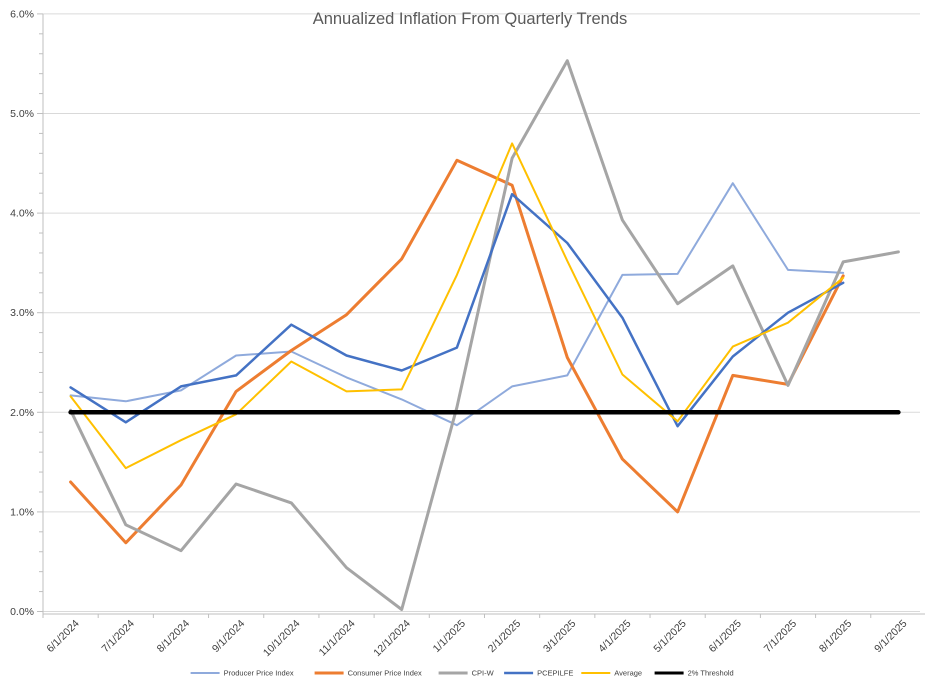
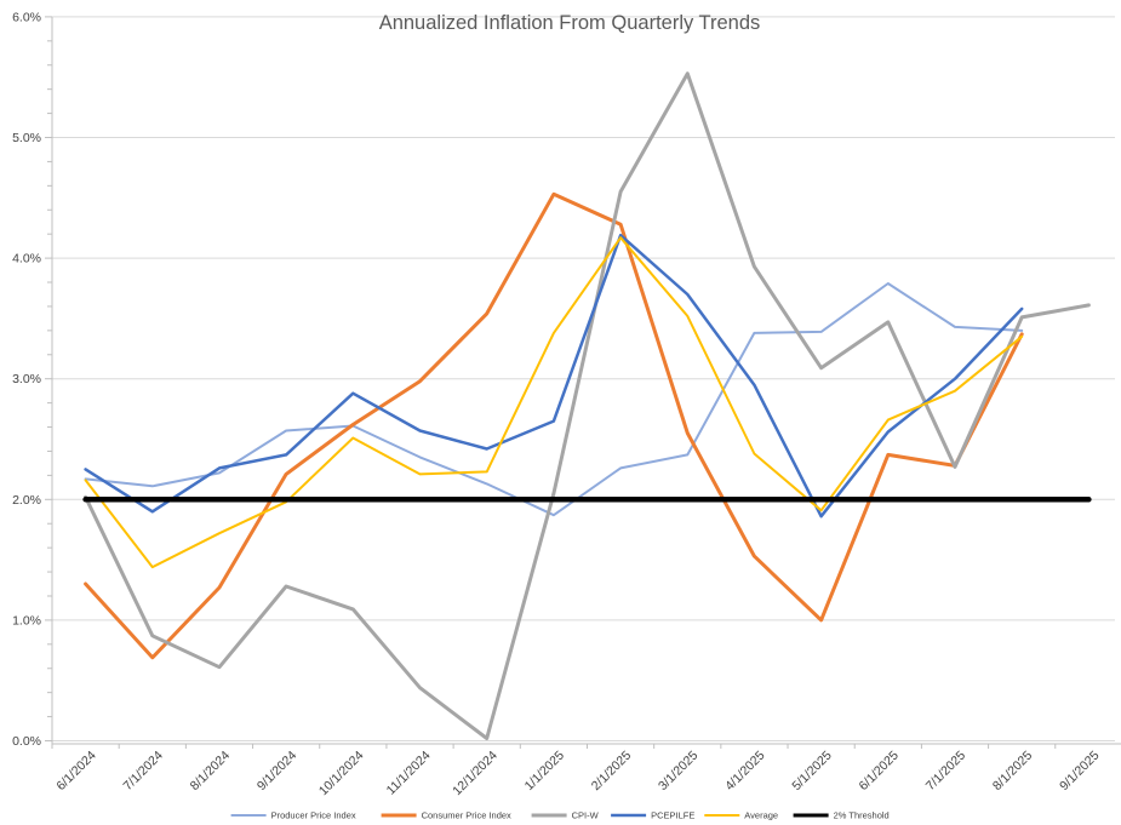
Average/2/1/2025: 4.7% -> 4.2%
Producer Price Index/6/1/2025: 4.3% -> 3.8%
PCEPILFE/8/1/2025: 3.3% -> 3.6%
